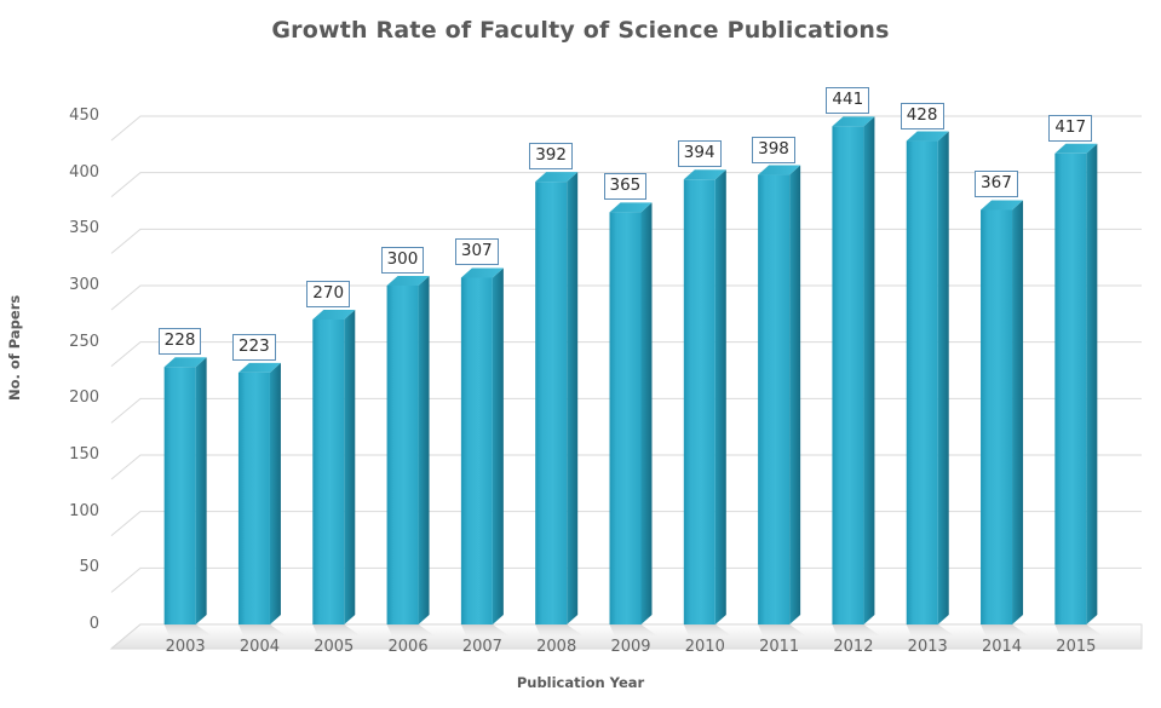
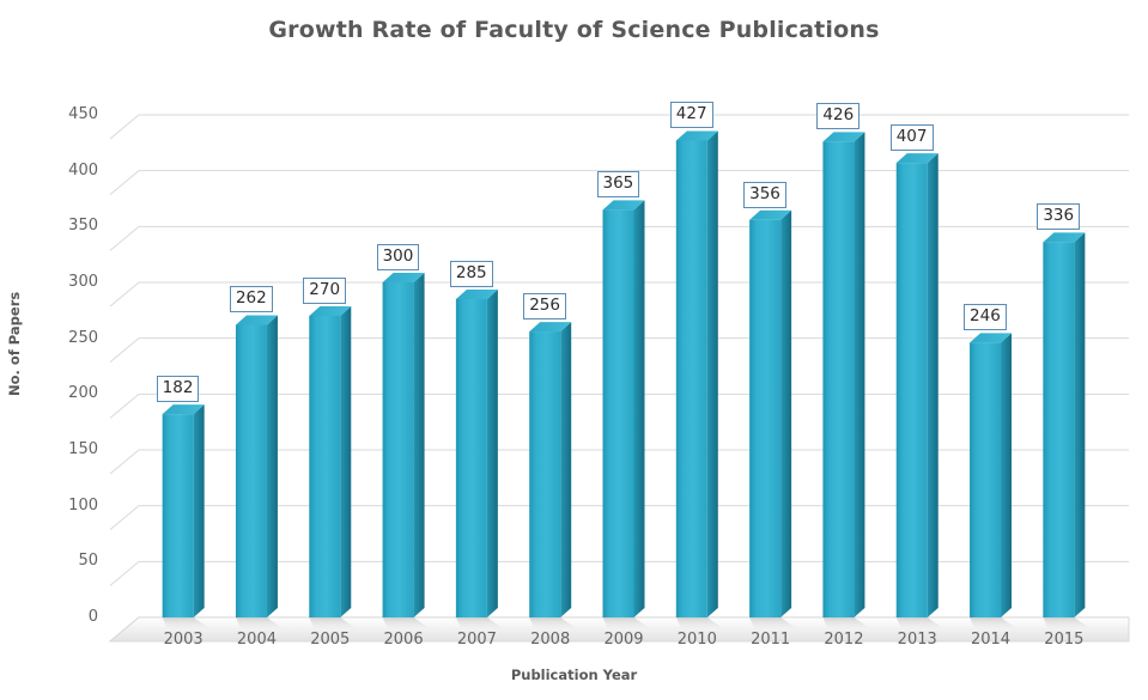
2003: 228 -> 182
2004: 223 -> 262
2007: 307 -> 285
2008: 392 -> 256
2010: 394 -> 427
2011: 398 -> 356
2012: 441 -> 426
2013: 428 -> 407
2014: 367 -> 246
2015: 417 -> 336
